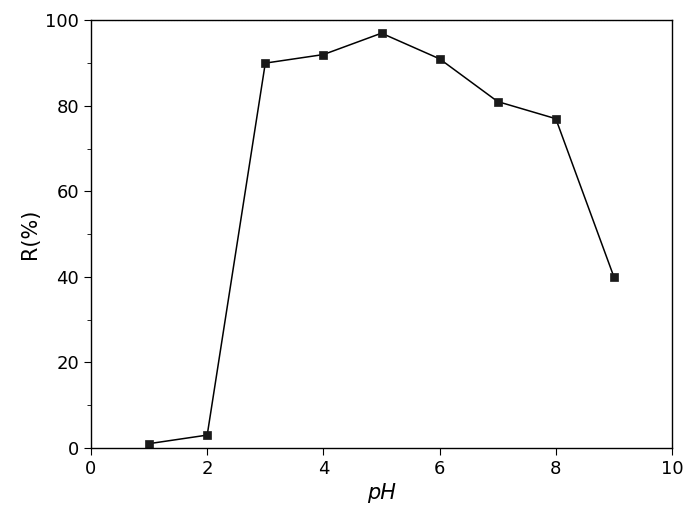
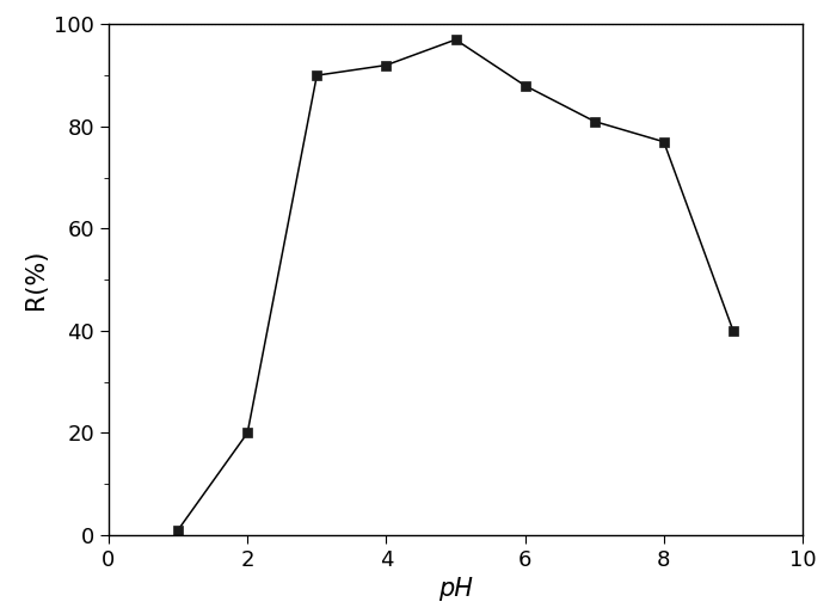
2: 3 -> 20
6: 91 -> 88
